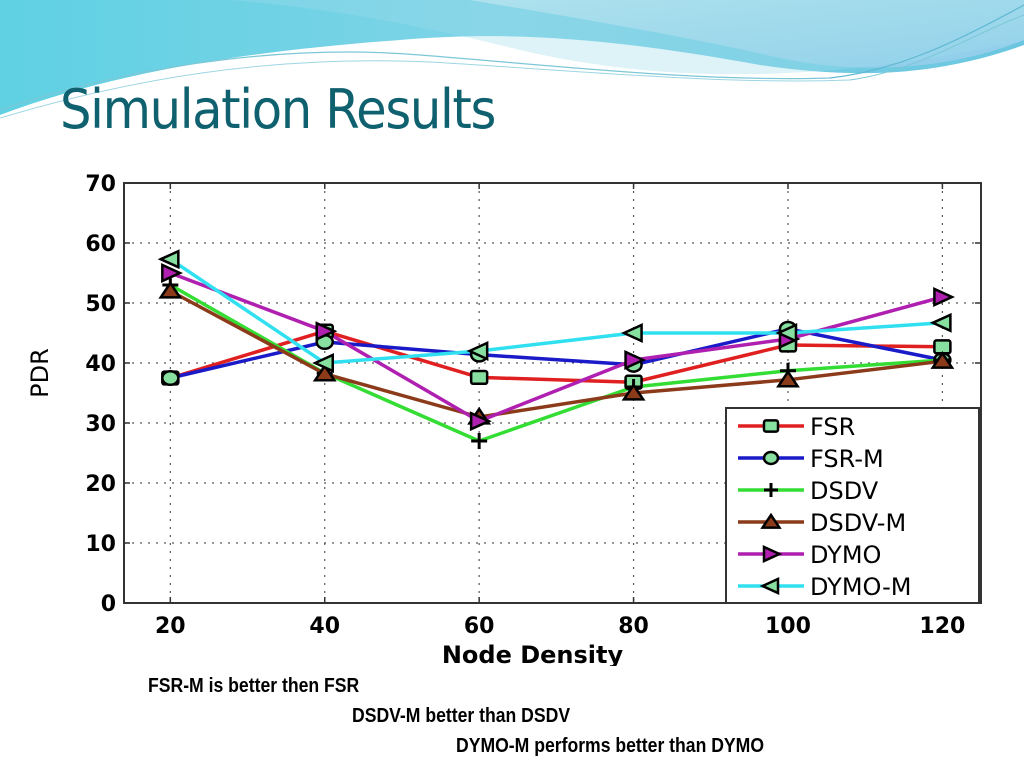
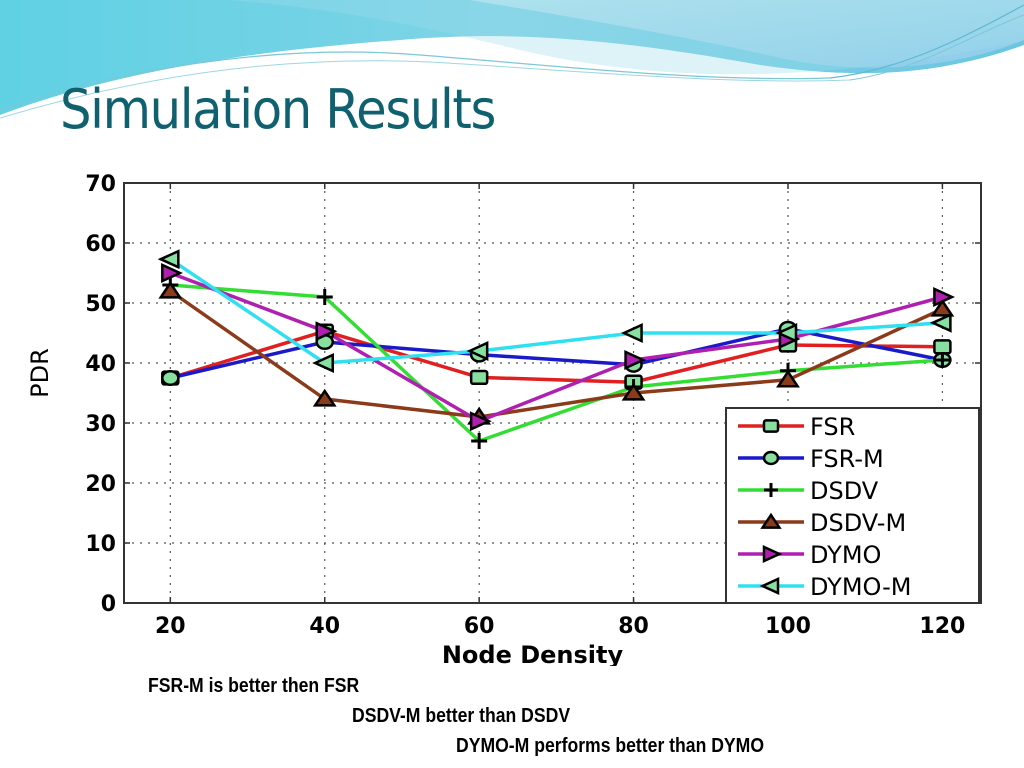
DSDV/40: 38 -> 51
DSDV-M/40: 38 -> 34
DSDV-M/120: 40 -> 49
